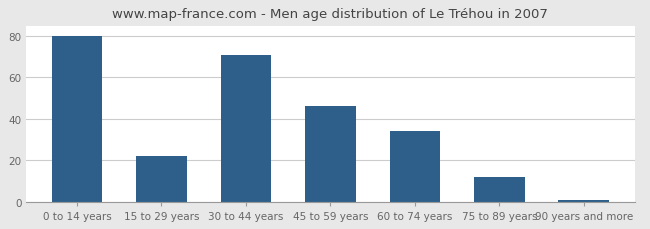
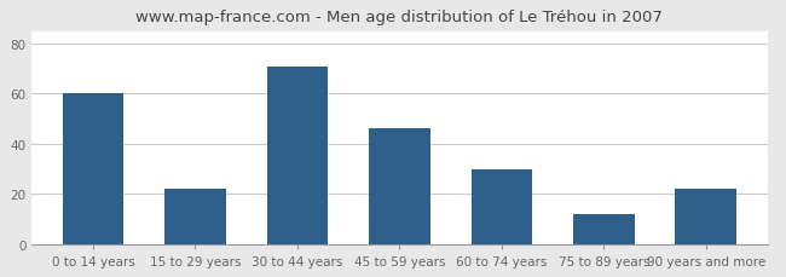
0 to 14 years: 80 -> 60
60 to 74 years: 34 -> 30
90 years and more: 1 -> 22
